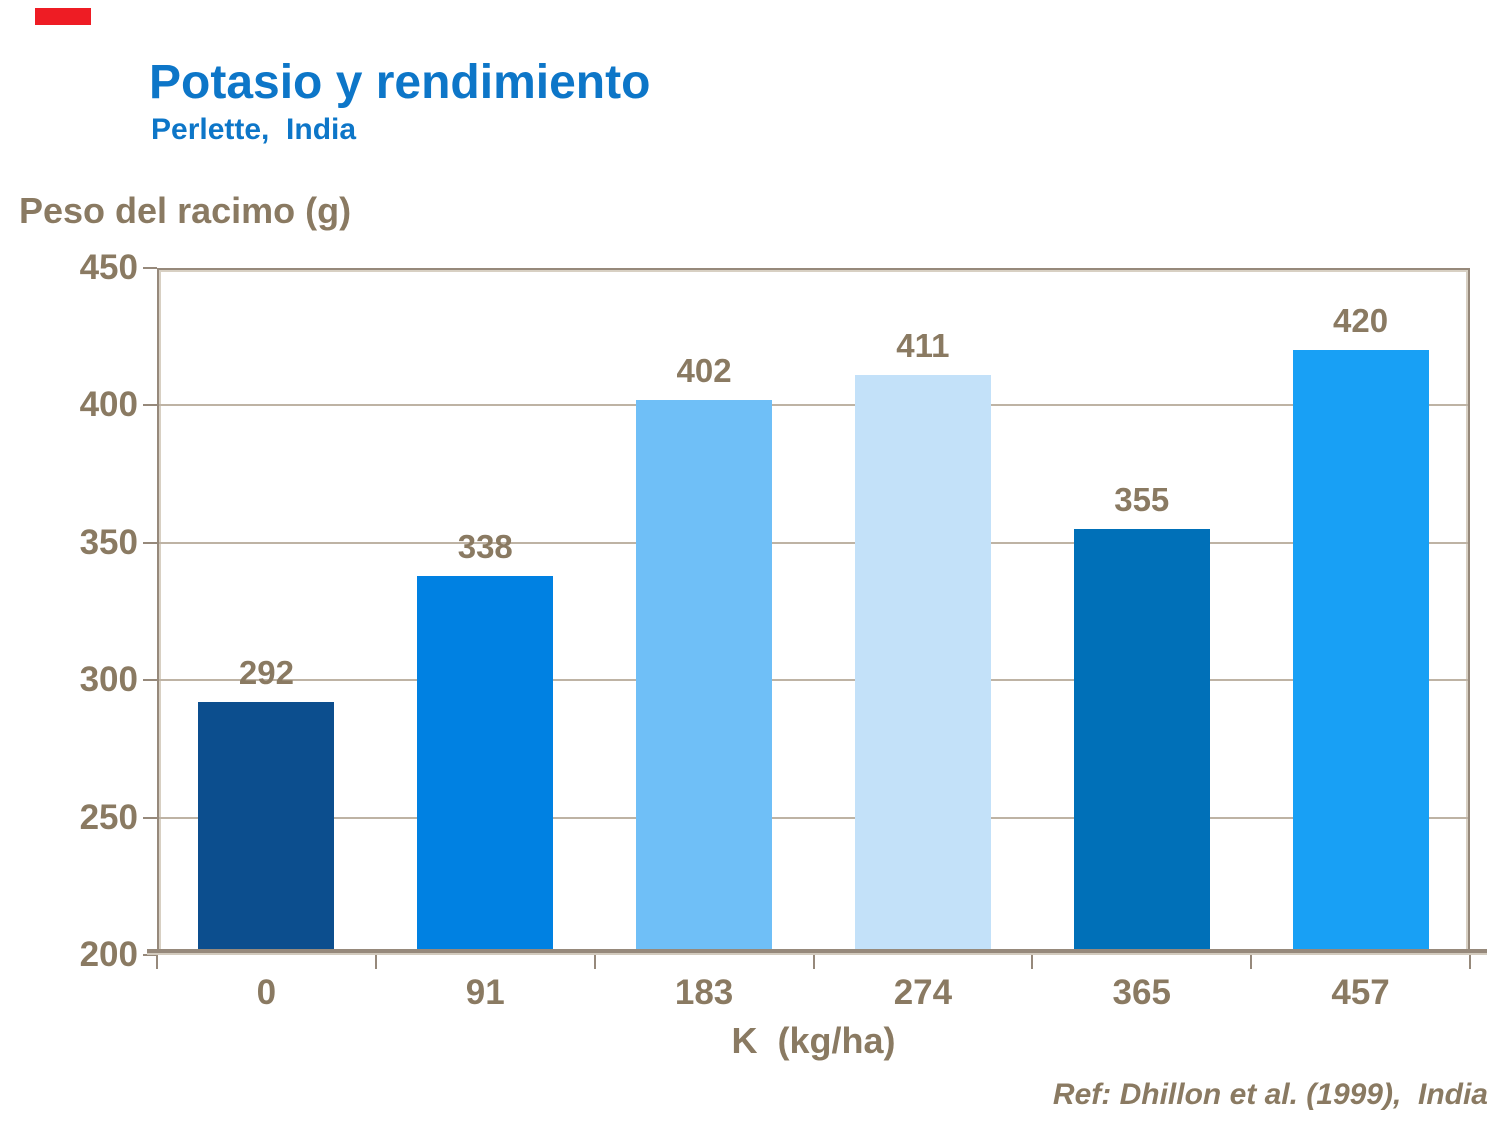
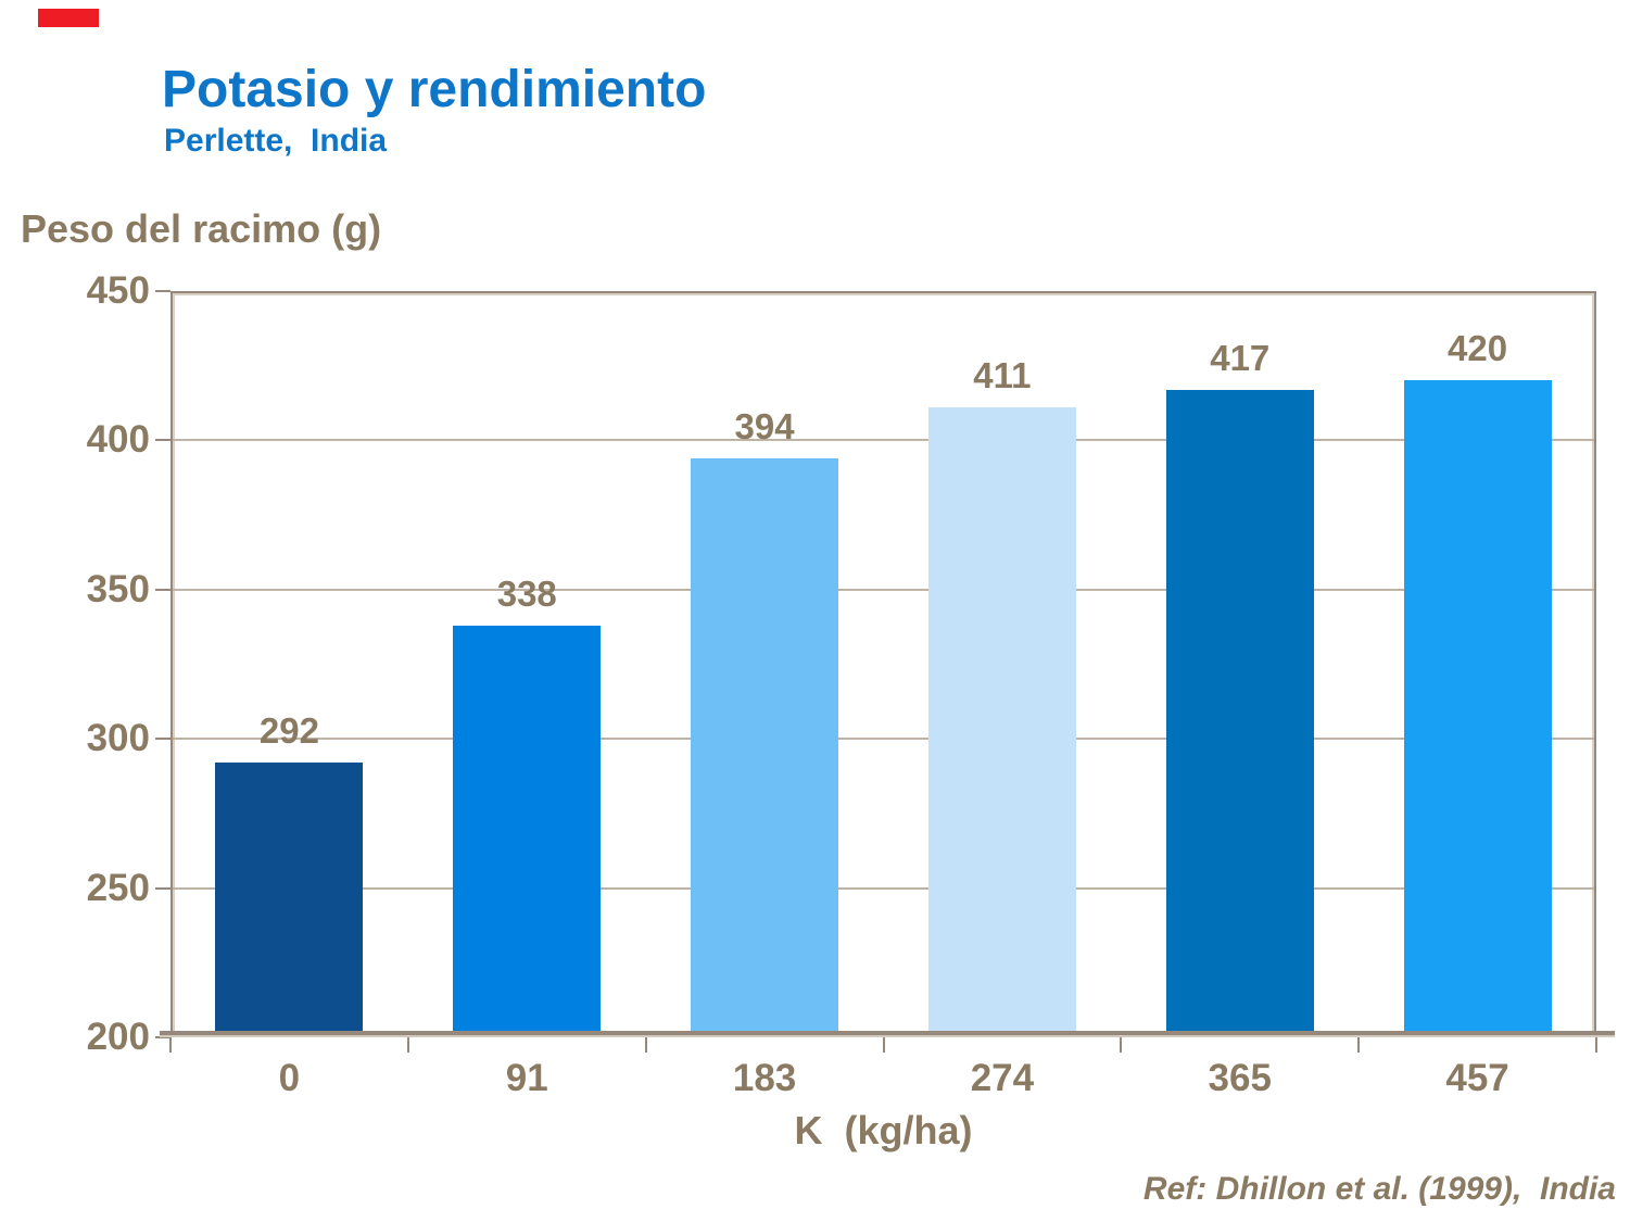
183: 402 -> 394
365: 355 -> 417
